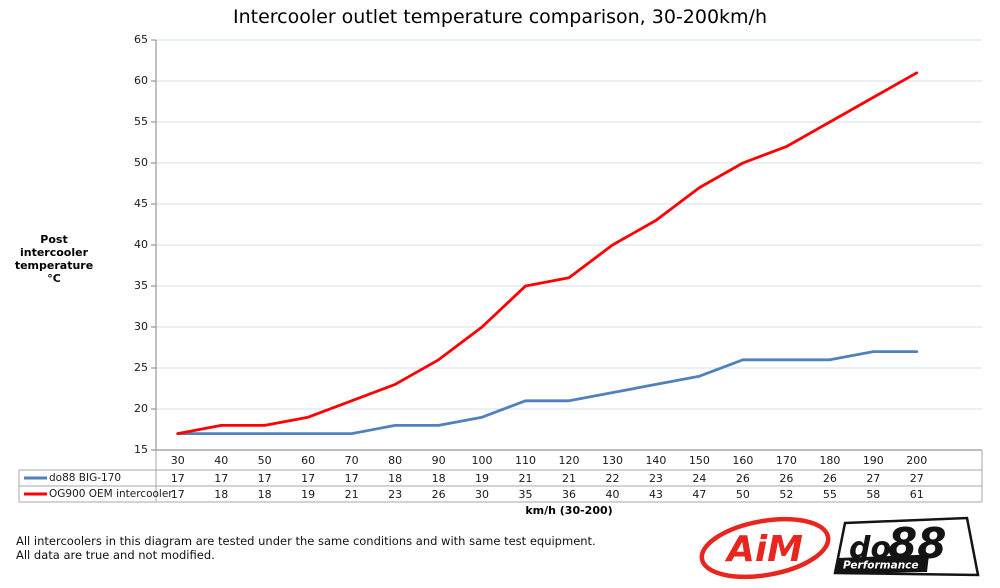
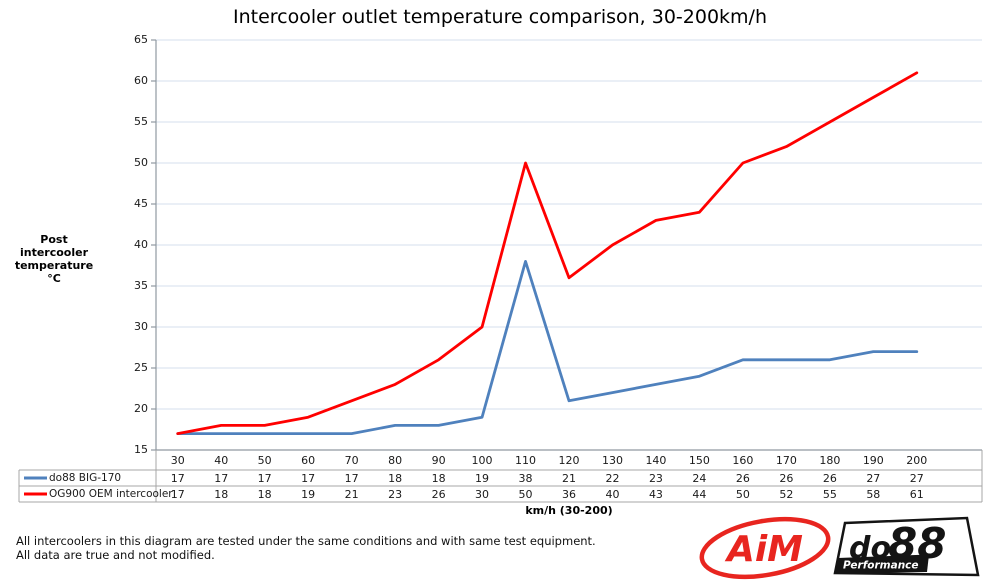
do88 BIG-170/110: 21 -> 38
OG900 OEM intercooler/110: 35 -> 50
OG900 OEM intercooler/150: 47 -> 44
